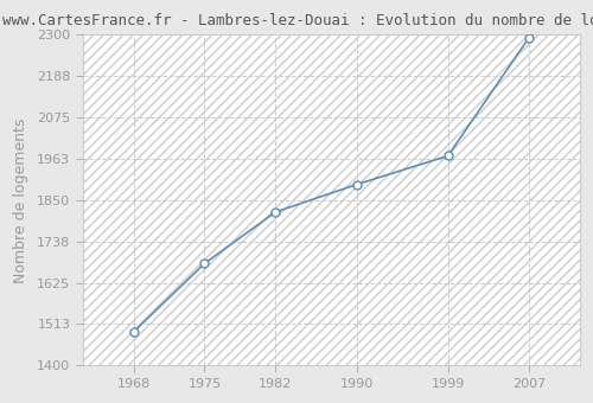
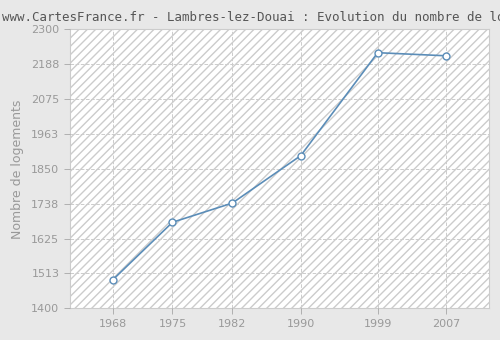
1982: 1818 -> 1740
1999: 1971 -> 2225
2007: 2293 -> 2215
